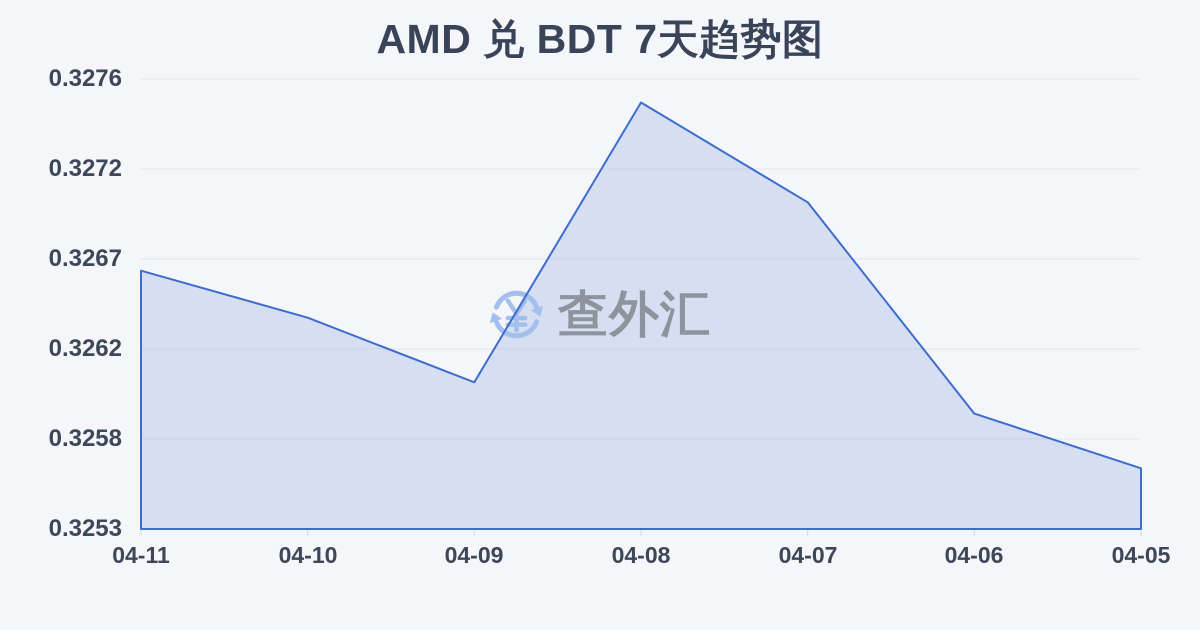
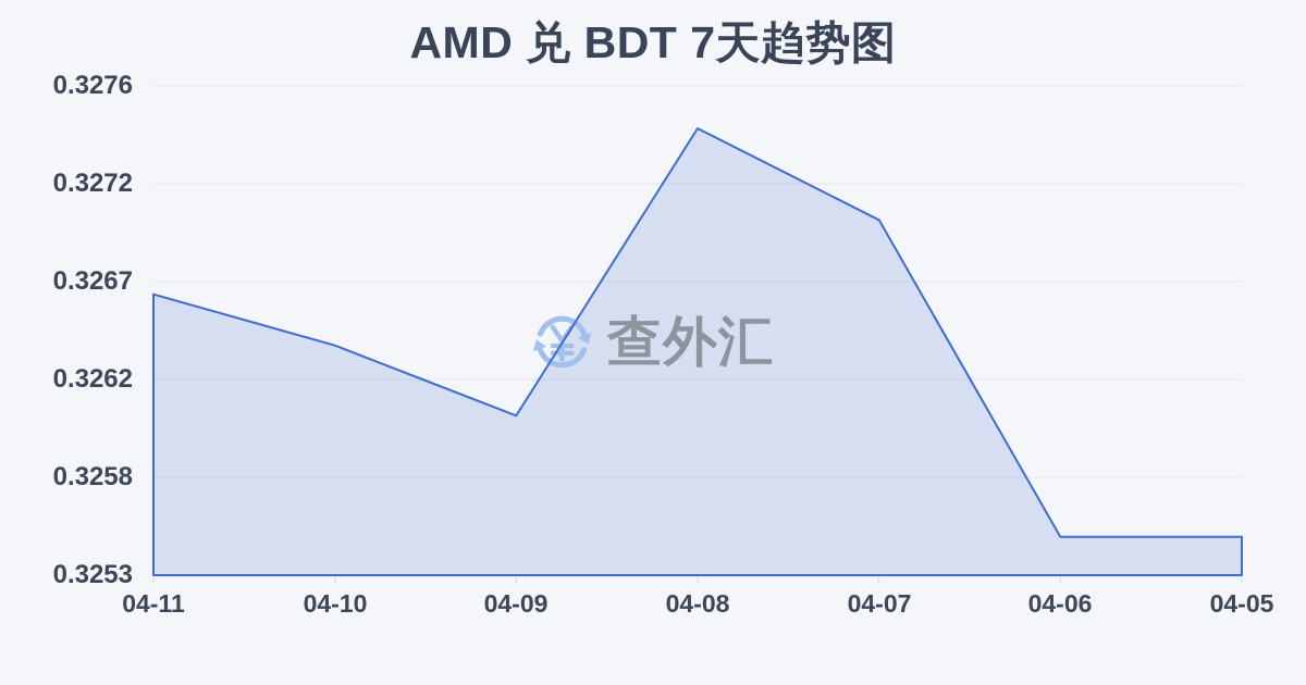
04-08: 0.32750 -> 0.32742
04-06: 0.32591 -> 0.32550
04-05: 0.32563 -> 0.32550
